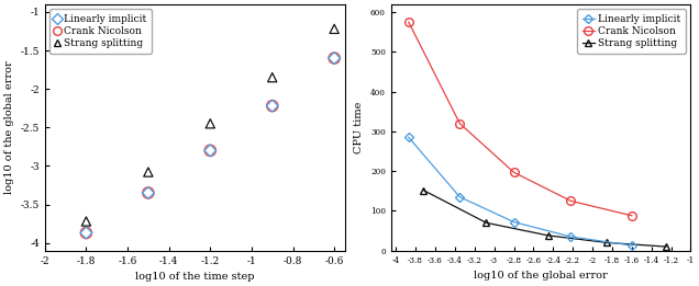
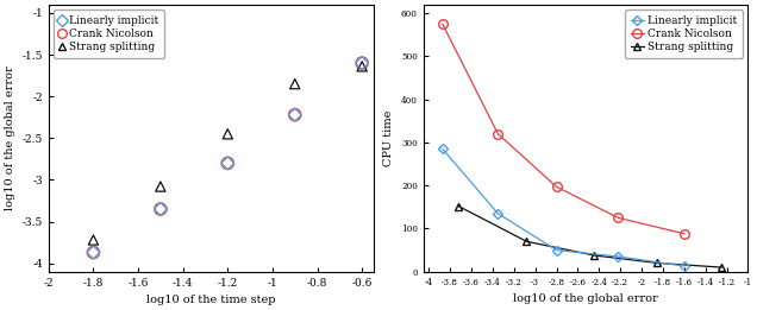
Strang splitting/-0.6: -1.22 -> -1.64
Linearly implicit/-2.8: 72 -> 50
